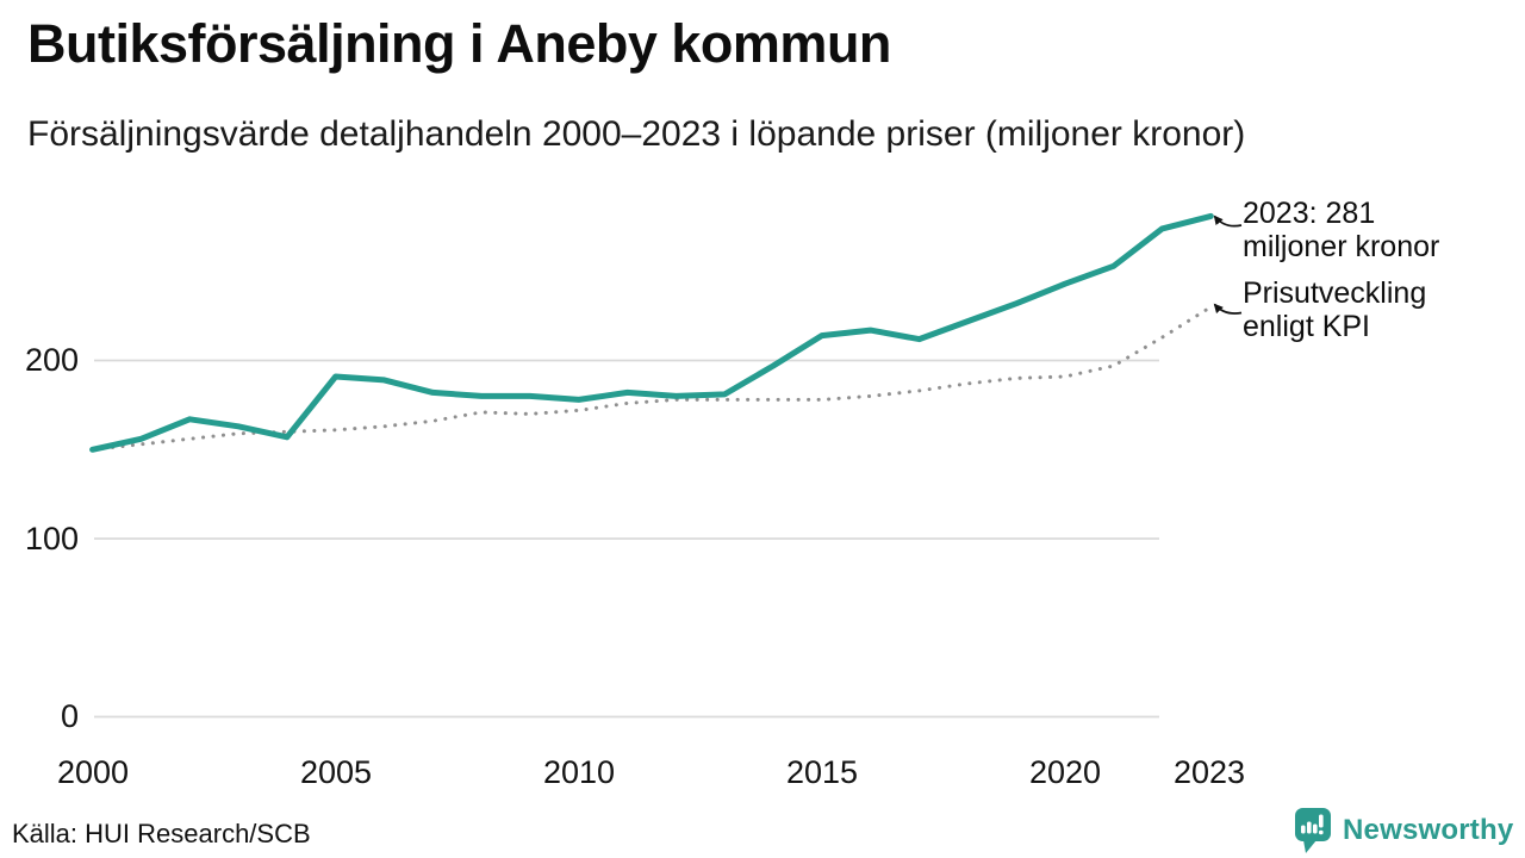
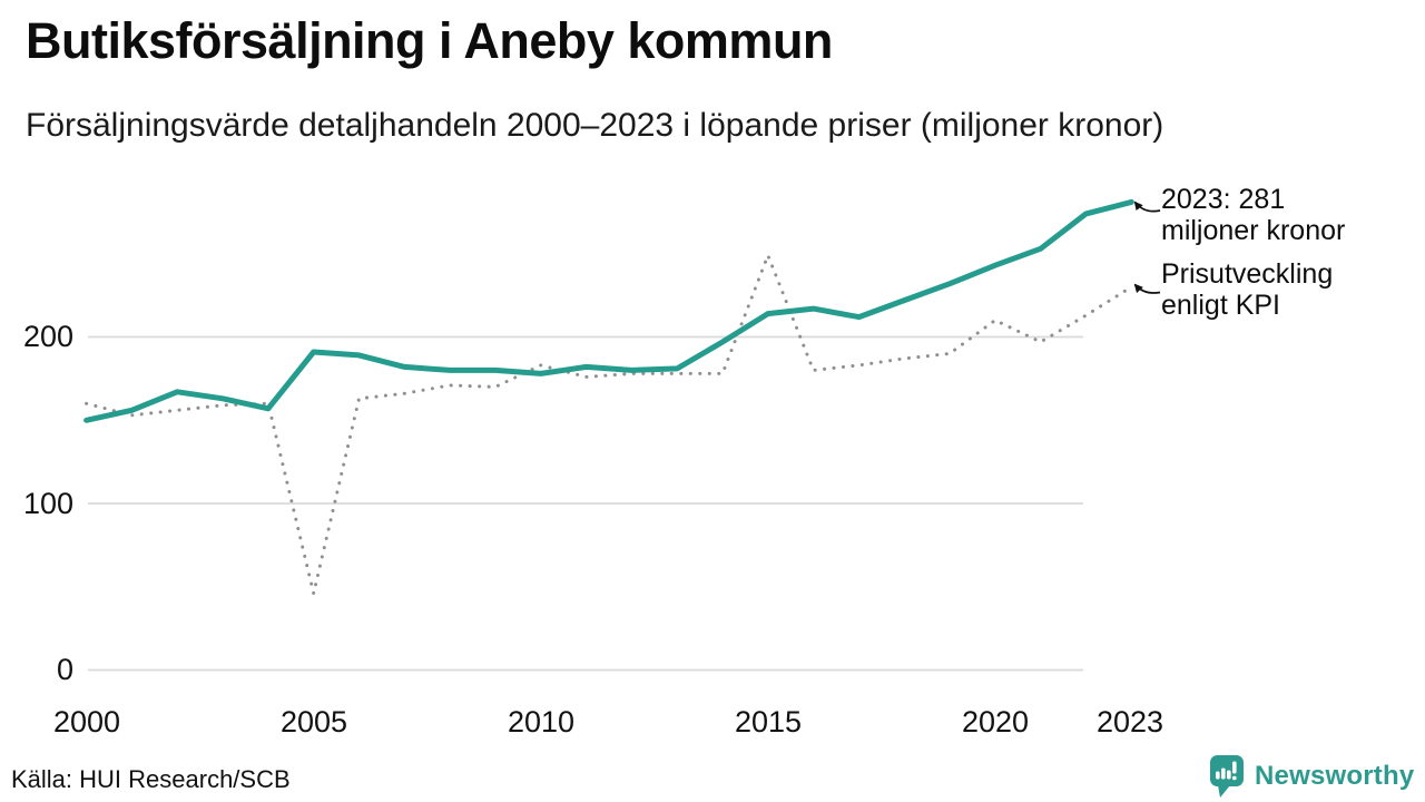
Prisutveckling enligt KPI/2000: 150 -> 160
Prisutveckling enligt KPI/2005: 161 -> 46
Prisutveckling enligt KPI/2010: 172 -> 183
Prisutveckling enligt KPI/2015: 178 -> 249
Prisutveckling enligt KPI/2020: 191 -> 210
